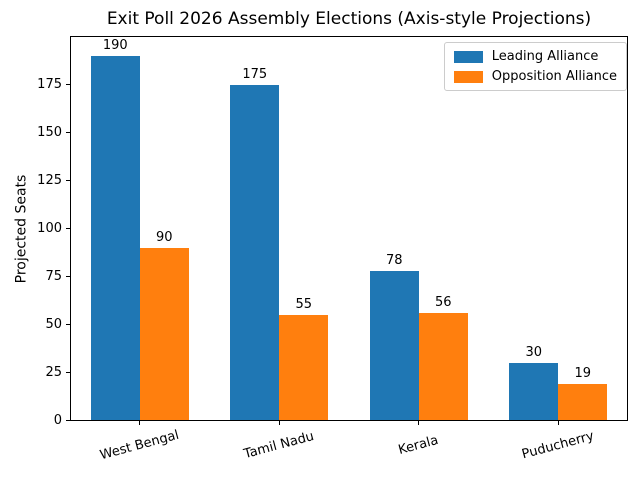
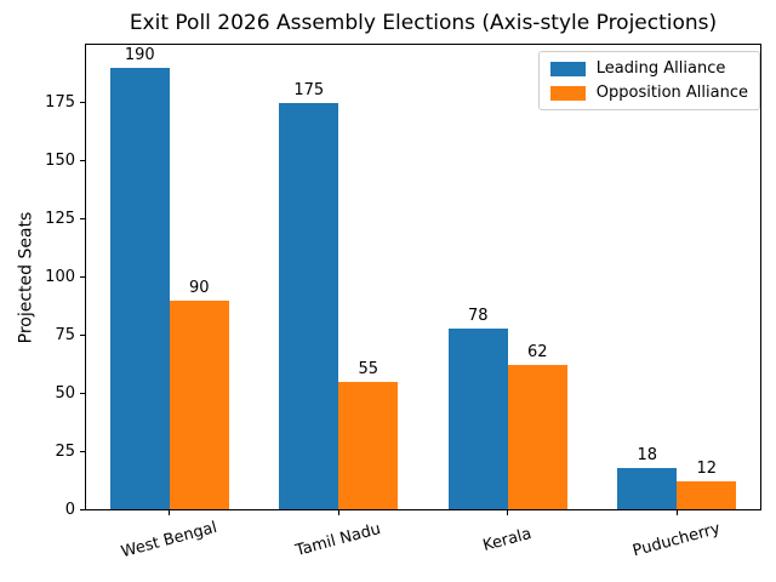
Opposition Alliance/Kerala: 56 -> 62
Leading Alliance/Puducherry: 30 -> 18
Opposition Alliance/Puducherry: 19 -> 12
